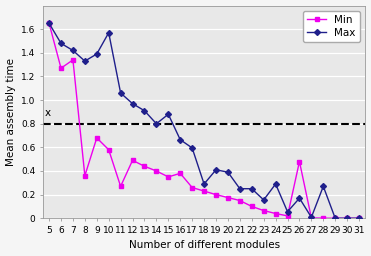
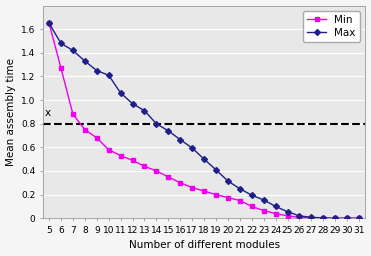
Min/7: 1.34 -> 0.88
Min/8: 0.36 -> 0.75
Max/9: 1.39 -> 1.25
Max/10: 1.57 -> 1.21
Min/11: 0.27 -> 0.53
Max/15: 0.88 -> 0.74
Min/16: 0.38 -> 0.30
Max/18: 0.29 -> 0.50
Max/20: 0.39 -> 0.32
Max/22: 0.25 -> 0.20
Max/24: 0.29 -> 0.10
Min/26: 0.48 -> 0.01
Max/26: 0.17 -> 0.02
Max/28: 0.27 -> 0.00
